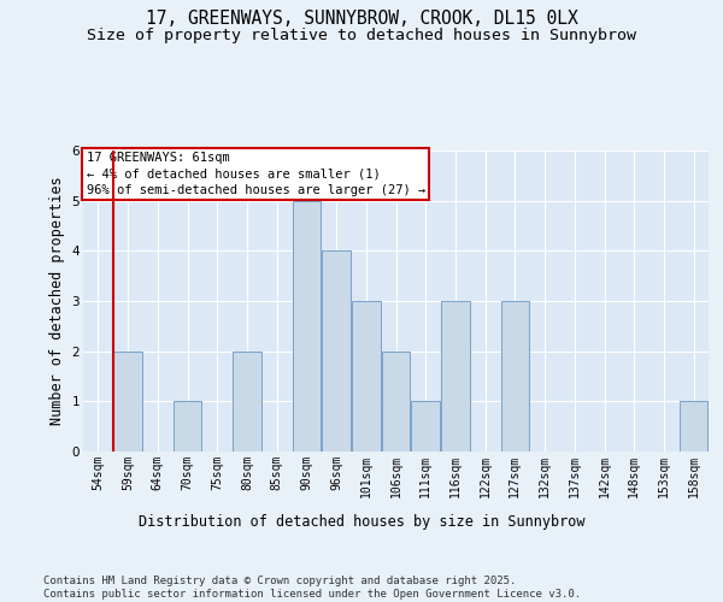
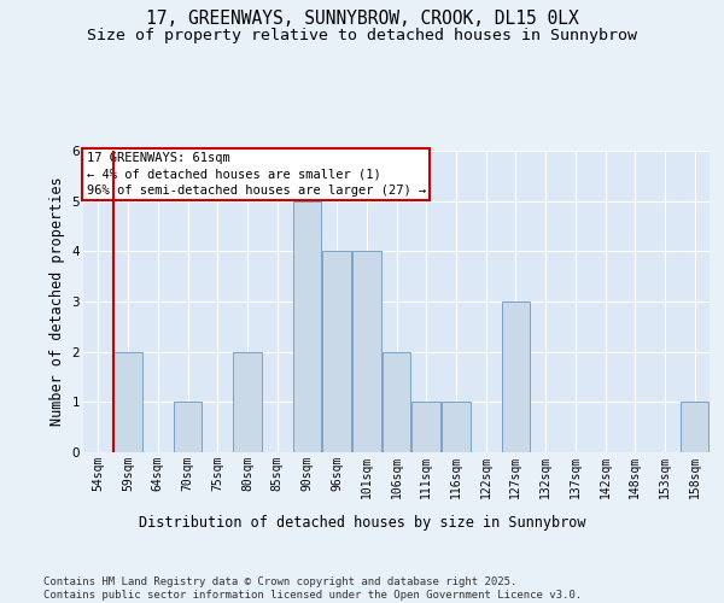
101sqm: 3 -> 4
116sqm: 3 -> 1
